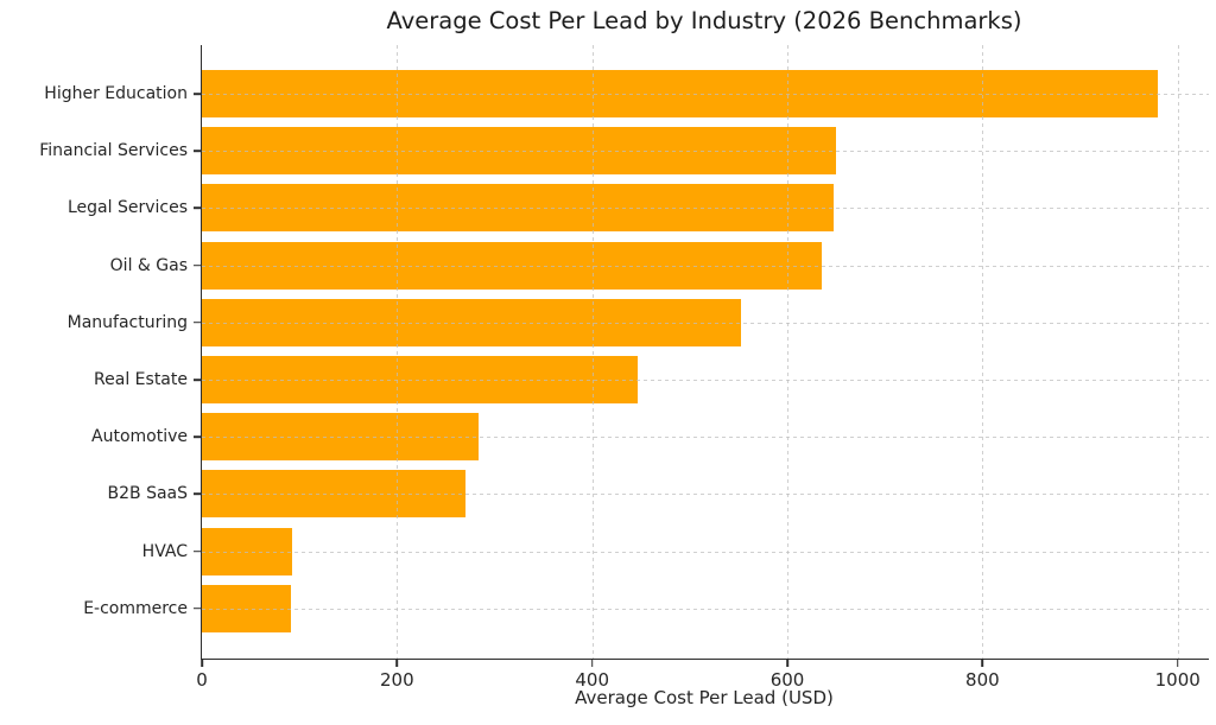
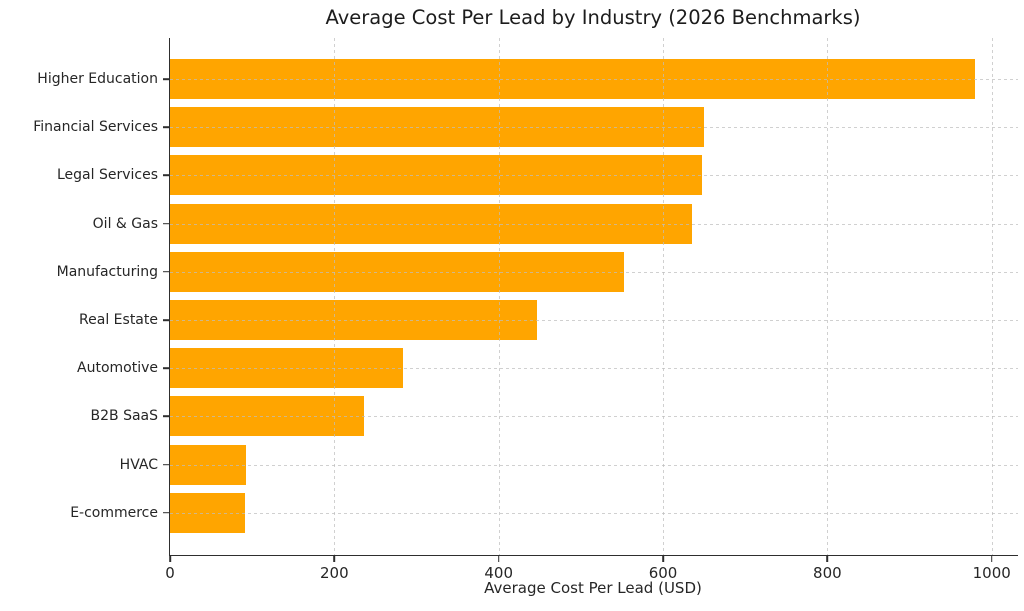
B2B SaaS: 270 -> 240
